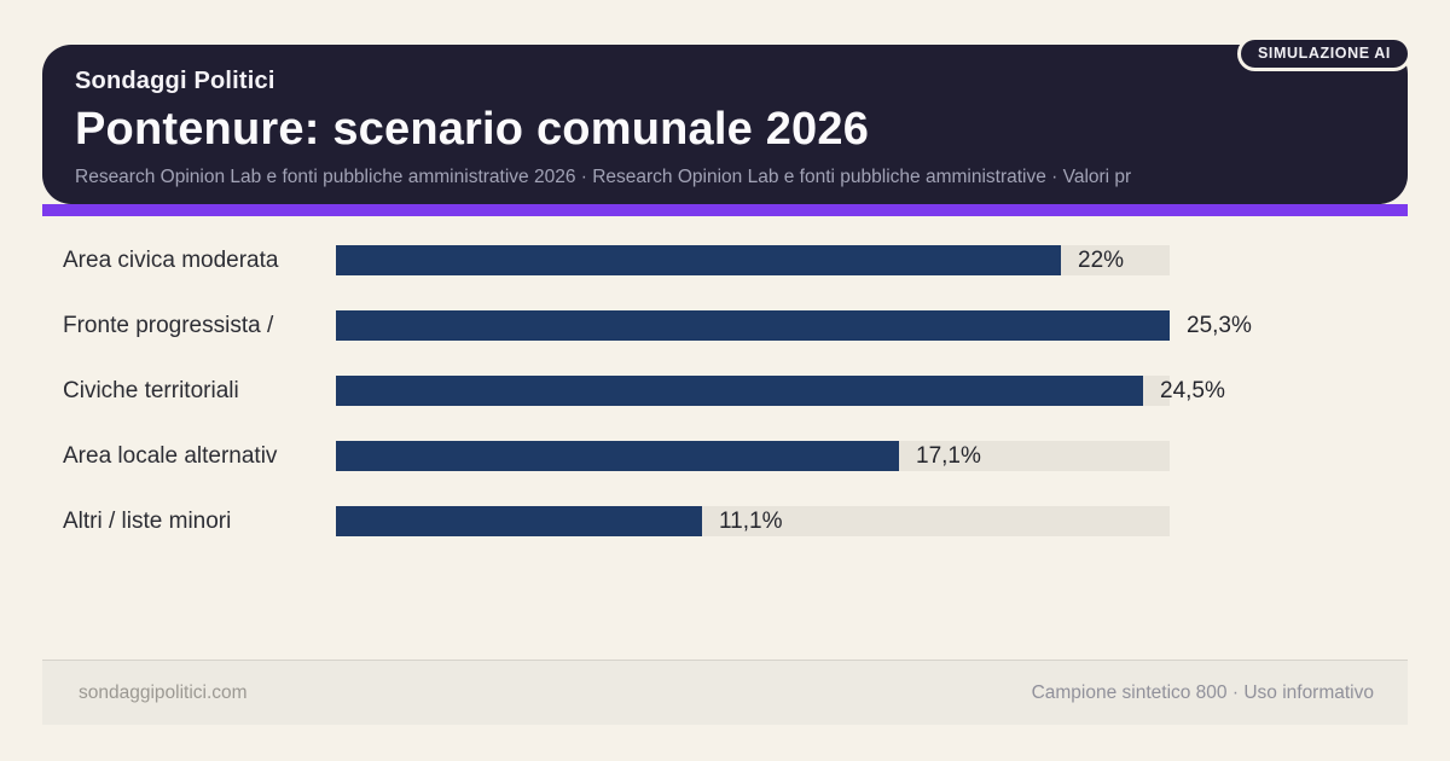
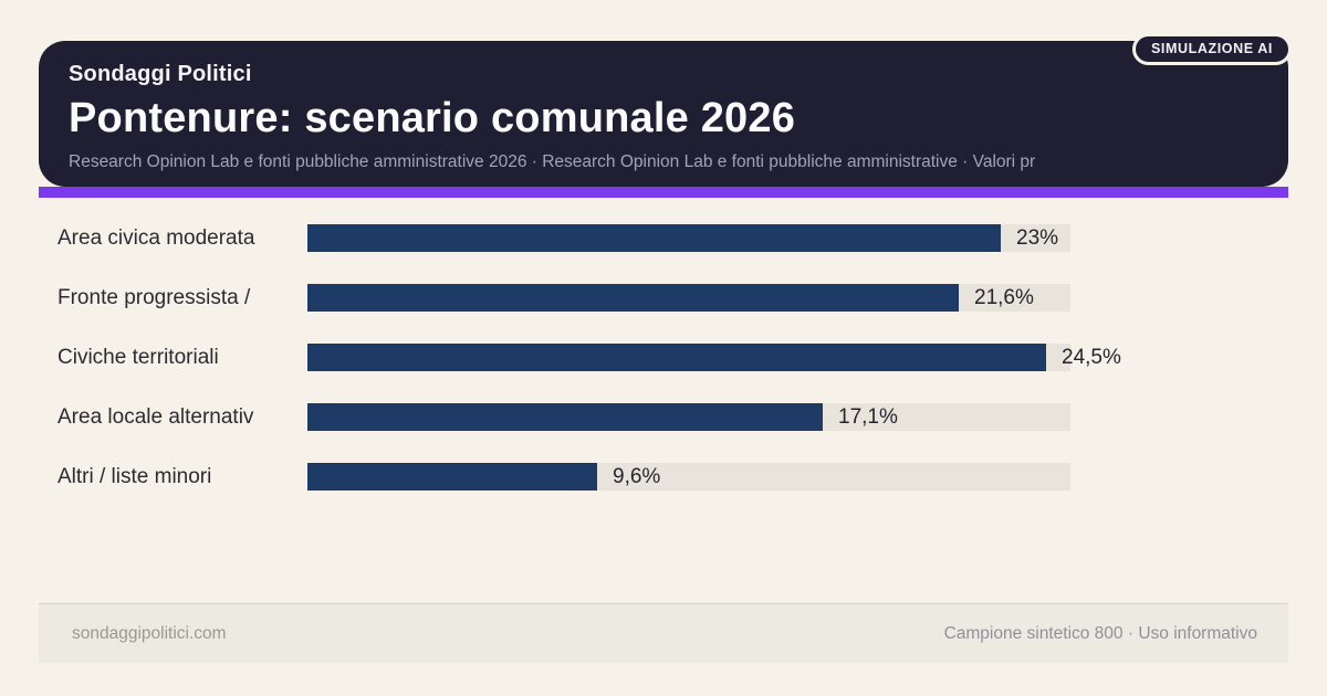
Area civica moderata: 22% -> 23%
Fronte progressista /: 25,3% -> 21,6%
Altri / liste minori: 11,1% -> 9,6%
